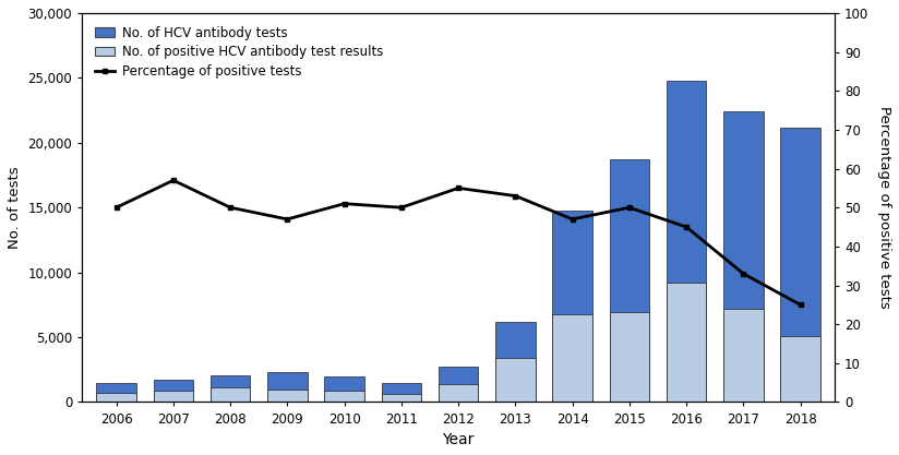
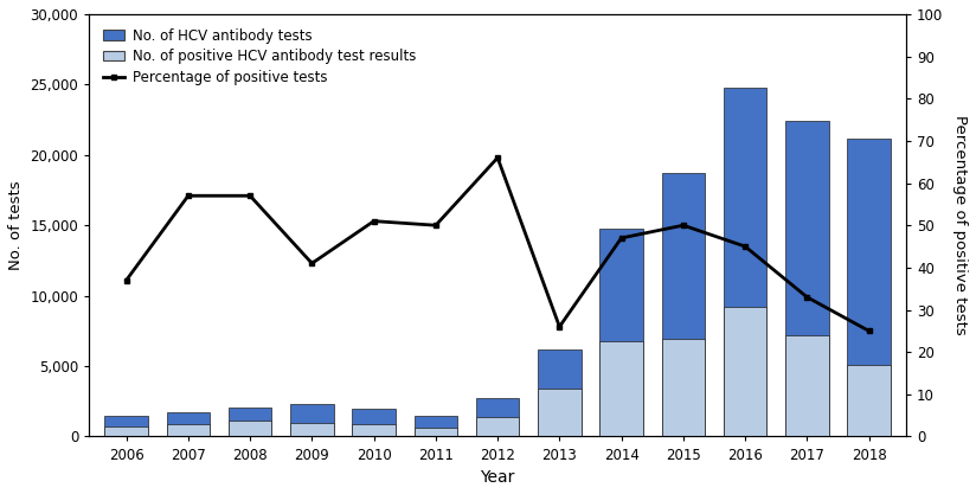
Percentage of positive tests/2006: 50 -> 37
Percentage of positive tests/2008: 50 -> 57
Percentage of positive tests/2009: 47 -> 41
Percentage of positive tests/2012: 55 -> 66
Percentage of positive tests/2013: 53 -> 26
